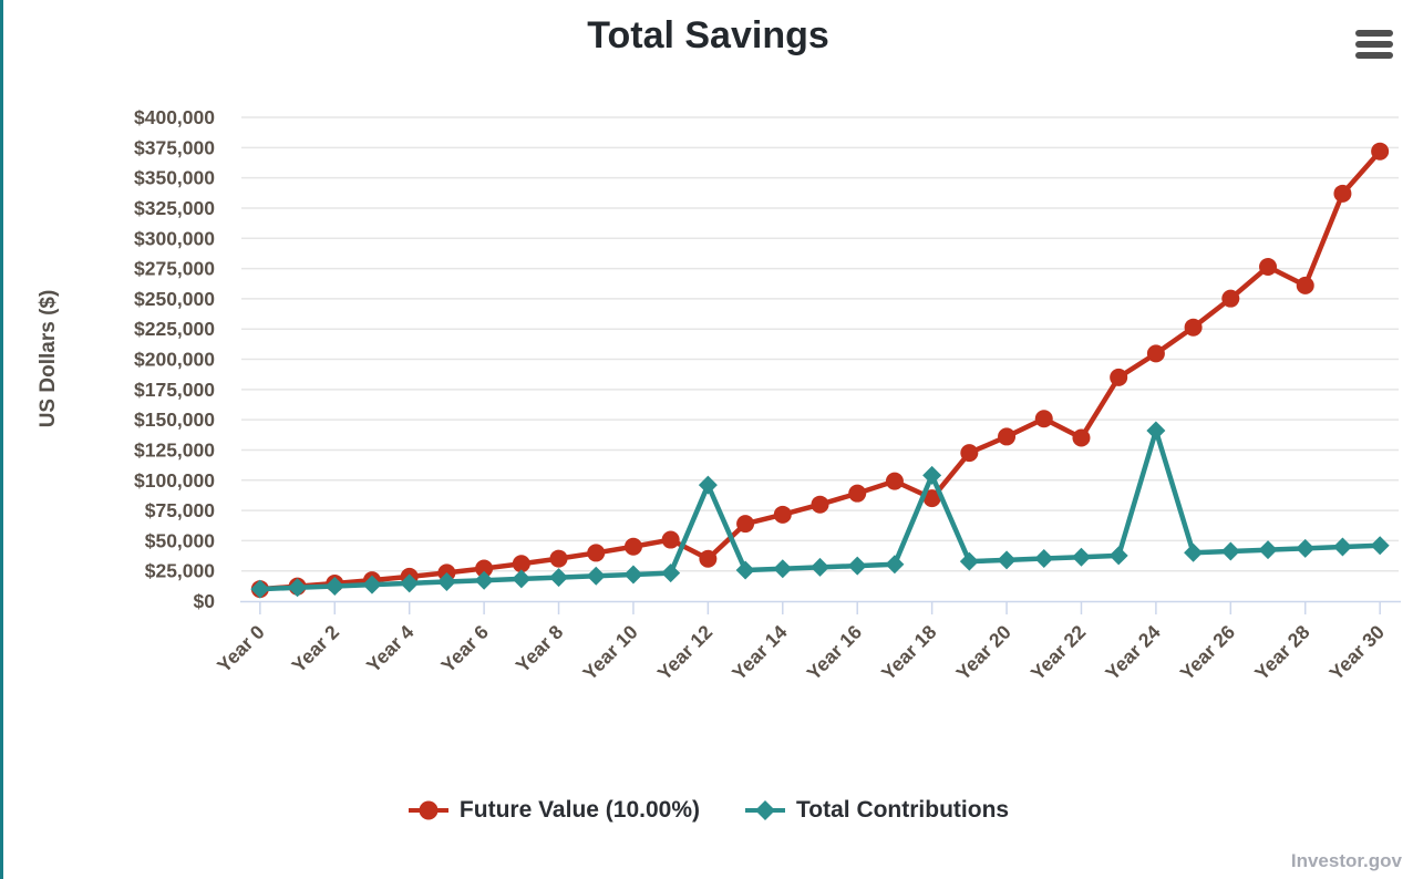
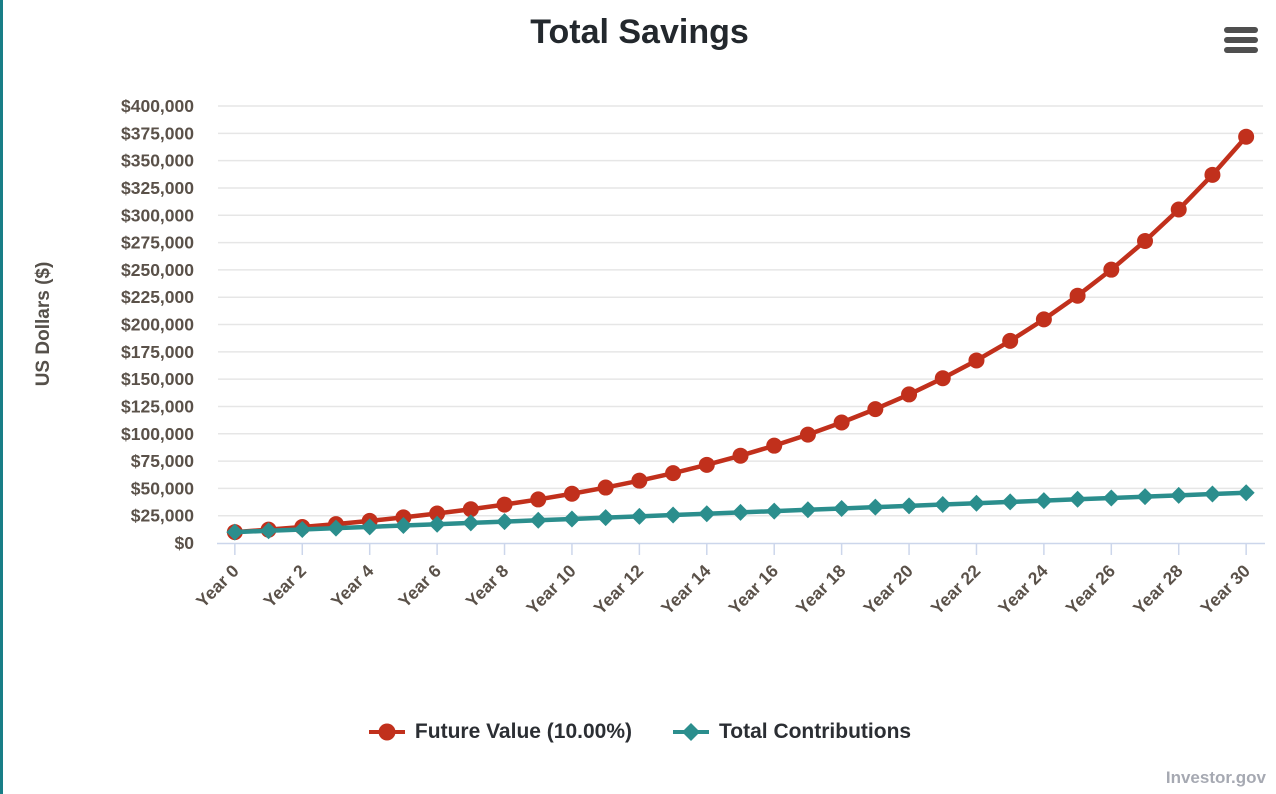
Future Value (10.00%)/Year 12: $35000 -> $57000
Total Contributions/Year 12: $96000 -> $24000
Future Value (10.00%)/Year 18: $85000 -> $110000
Total Contributions/Year 18: $104000 -> $32000
Future Value (10.00%)/Year 22: $135000 -> $167000
Total Contributions/Year 24: $141000 -> $39000
Future Value (10.00%)/Year 28: $261000 -> $305000
